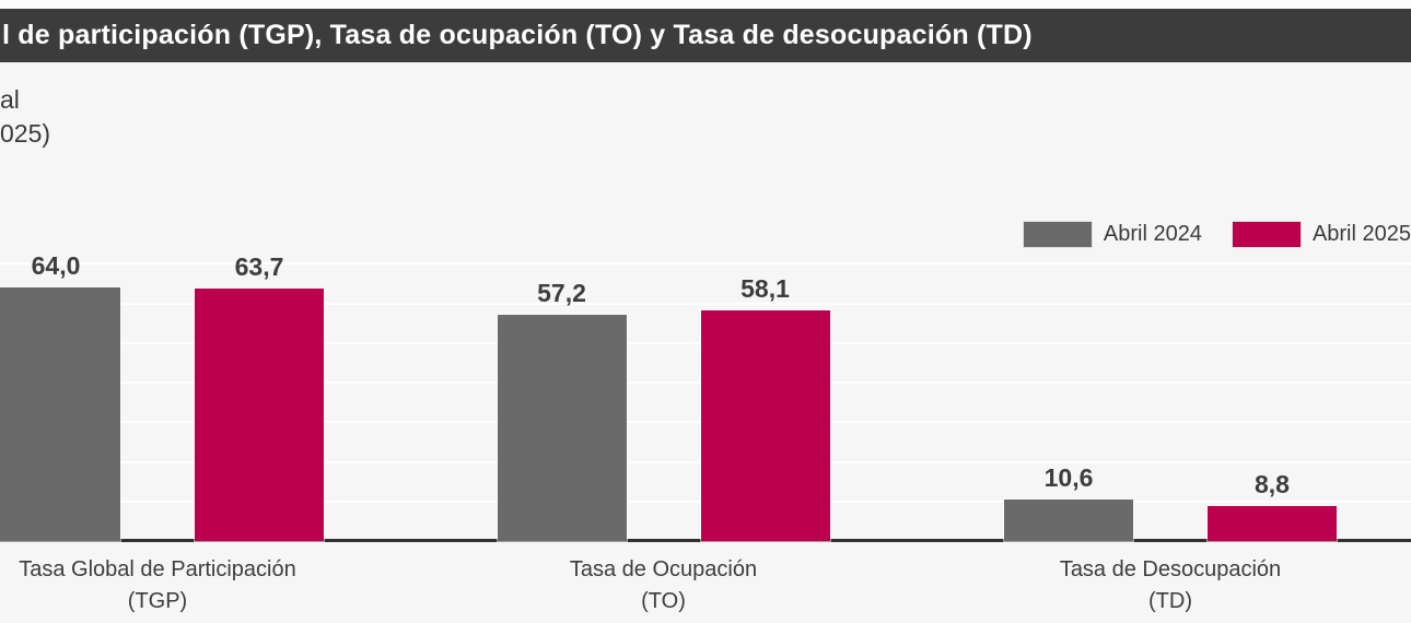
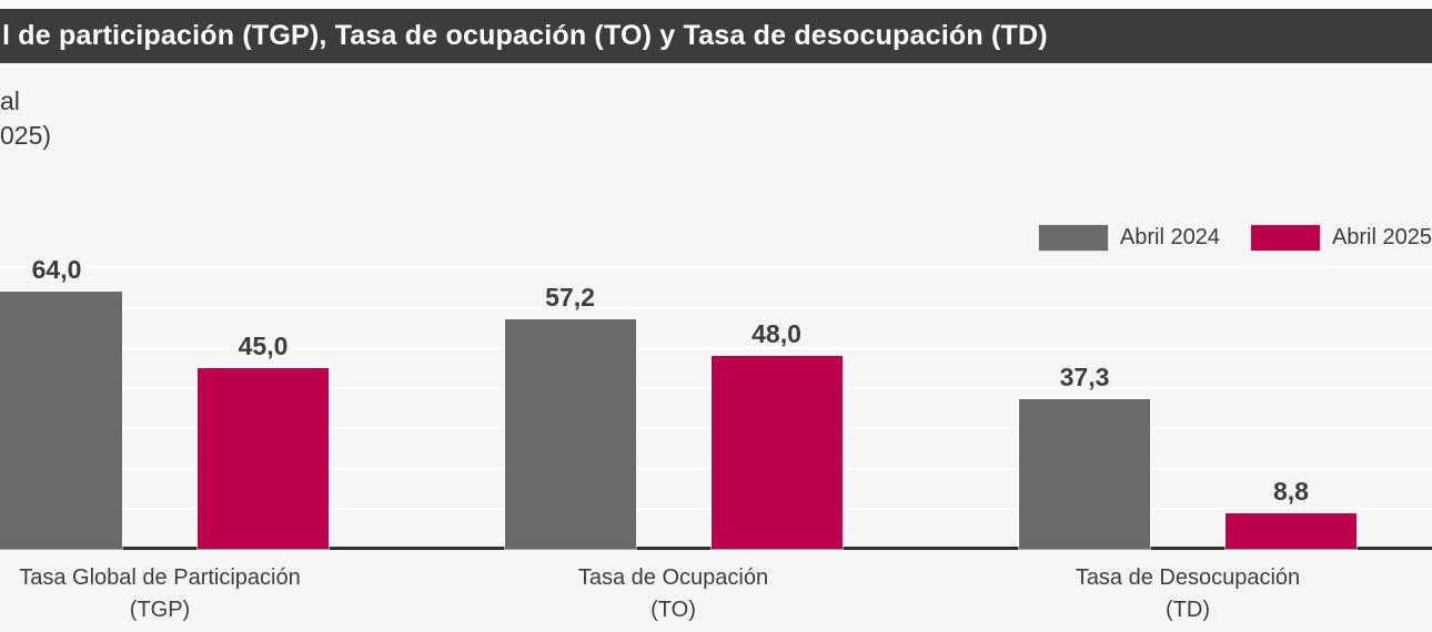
Abril 2025/Tasa Global de Participación (TGP): 63,7 -> 45,0
Abril 2025/Tasa de Ocupación (TO): 58,1 -> 48,0
Abril 2024/Tasa de Desocupación (TD): 10,6 -> 37,3
